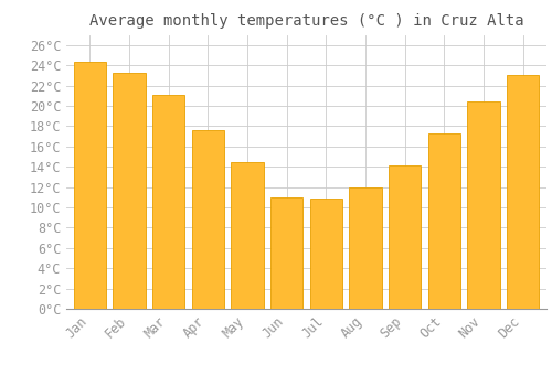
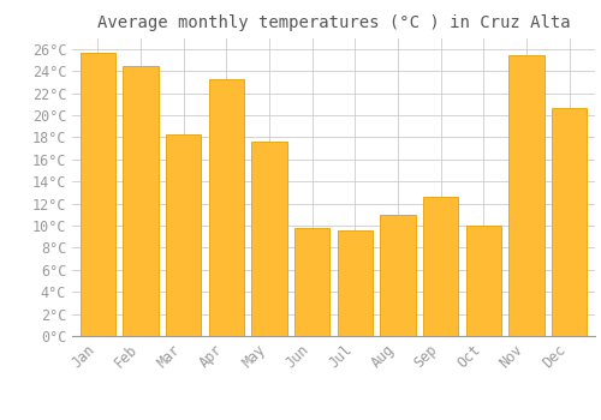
Jan: 24.3°C -> 25.6°C
Feb: 23.3°C -> 24.4°C
Mar: 21.1°C -> 18.2°C
Apr: 17.6°C -> 23.2°C
May: 14.4°C -> 17.6°C
Jun: 11.0°C -> 9.8°C
Jul: 10.9°C -> 9.6°C
Aug: 12.0°C -> 11.0°C
Sep: 14.1°C -> 12.6°C
Oct: 17.3°C -> 10.0°C
Nov: 20.4°C -> 25.4°C
Dec: 23.0°C -> 20.6°C
